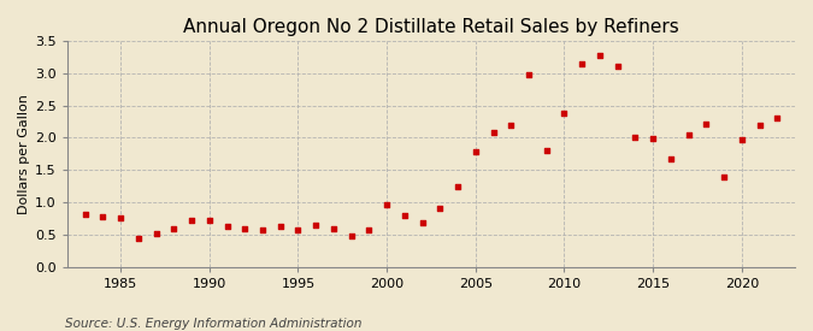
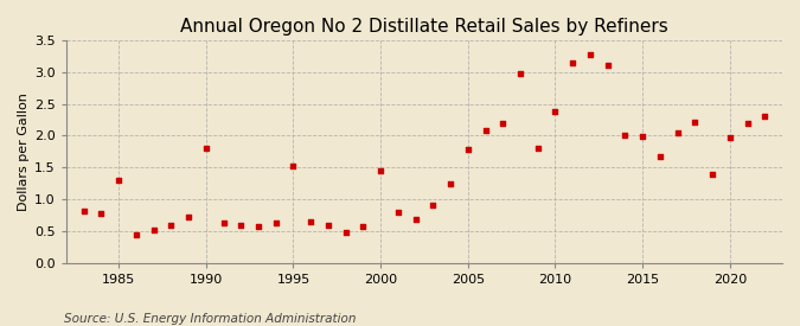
1985: 0.75 -> 1.30
1990: 0.73 -> 1.80
1995: 0.58 -> 1.52
2000: 0.96 -> 1.44
